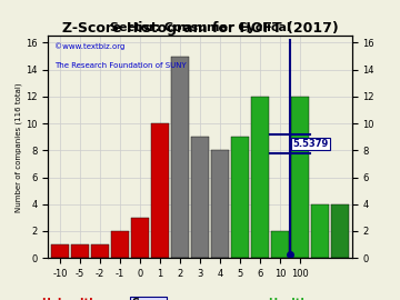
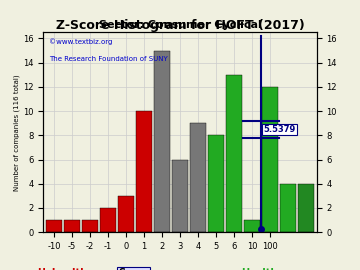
3: 9 -> 6
4: 8 -> 9
5: 9 -> 8
6: 12 -> 13
10: 2 -> 1
